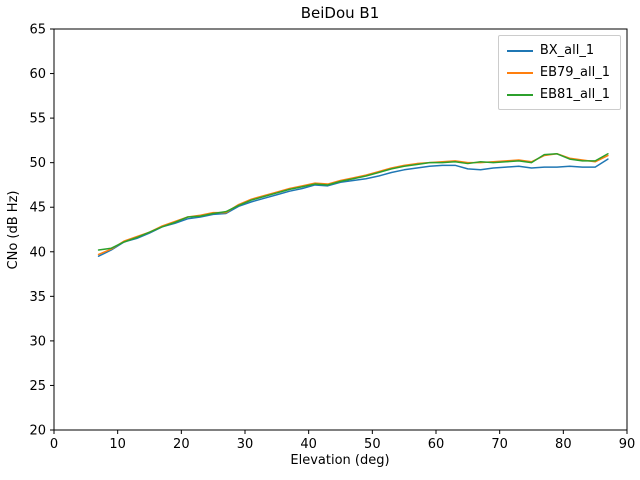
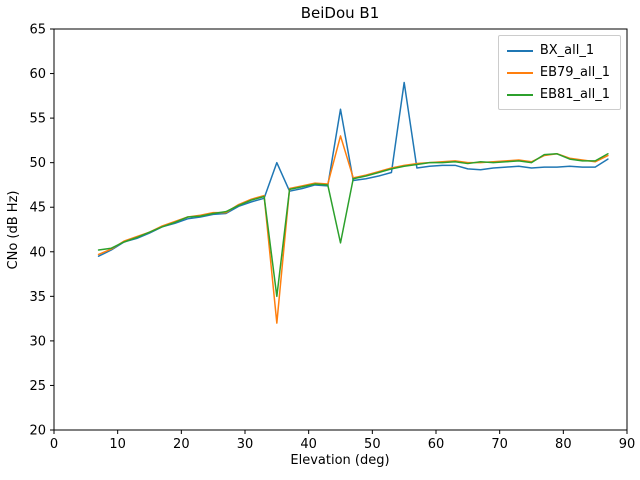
BX_all_1/35: 46 -> 50
EB79_all_1/35: 47 -> 32
EB81_all_1/35: 47 -> 35
BX_all_1/45: 48 -> 56
EB79_all_1/45: 48 -> 53
EB81_all_1/45: 48 -> 41
BX_all_1/55: 49 -> 59
